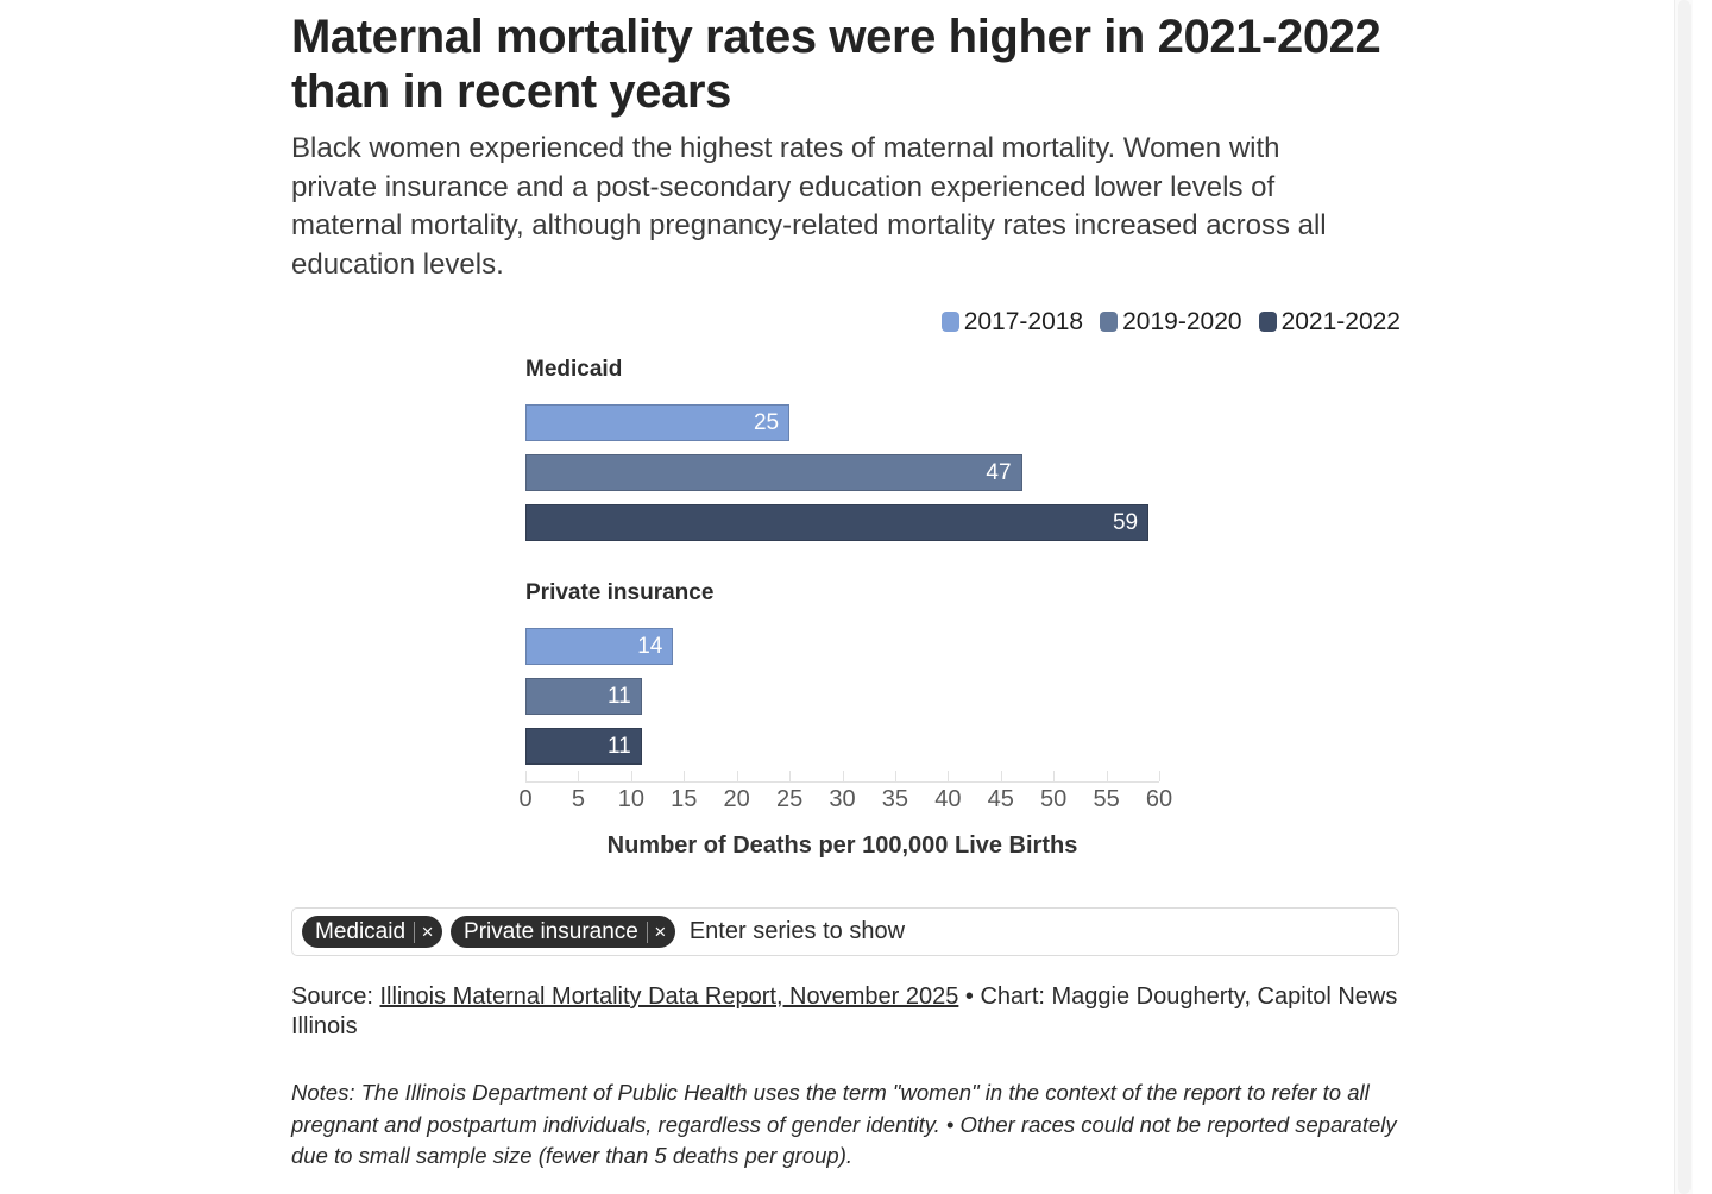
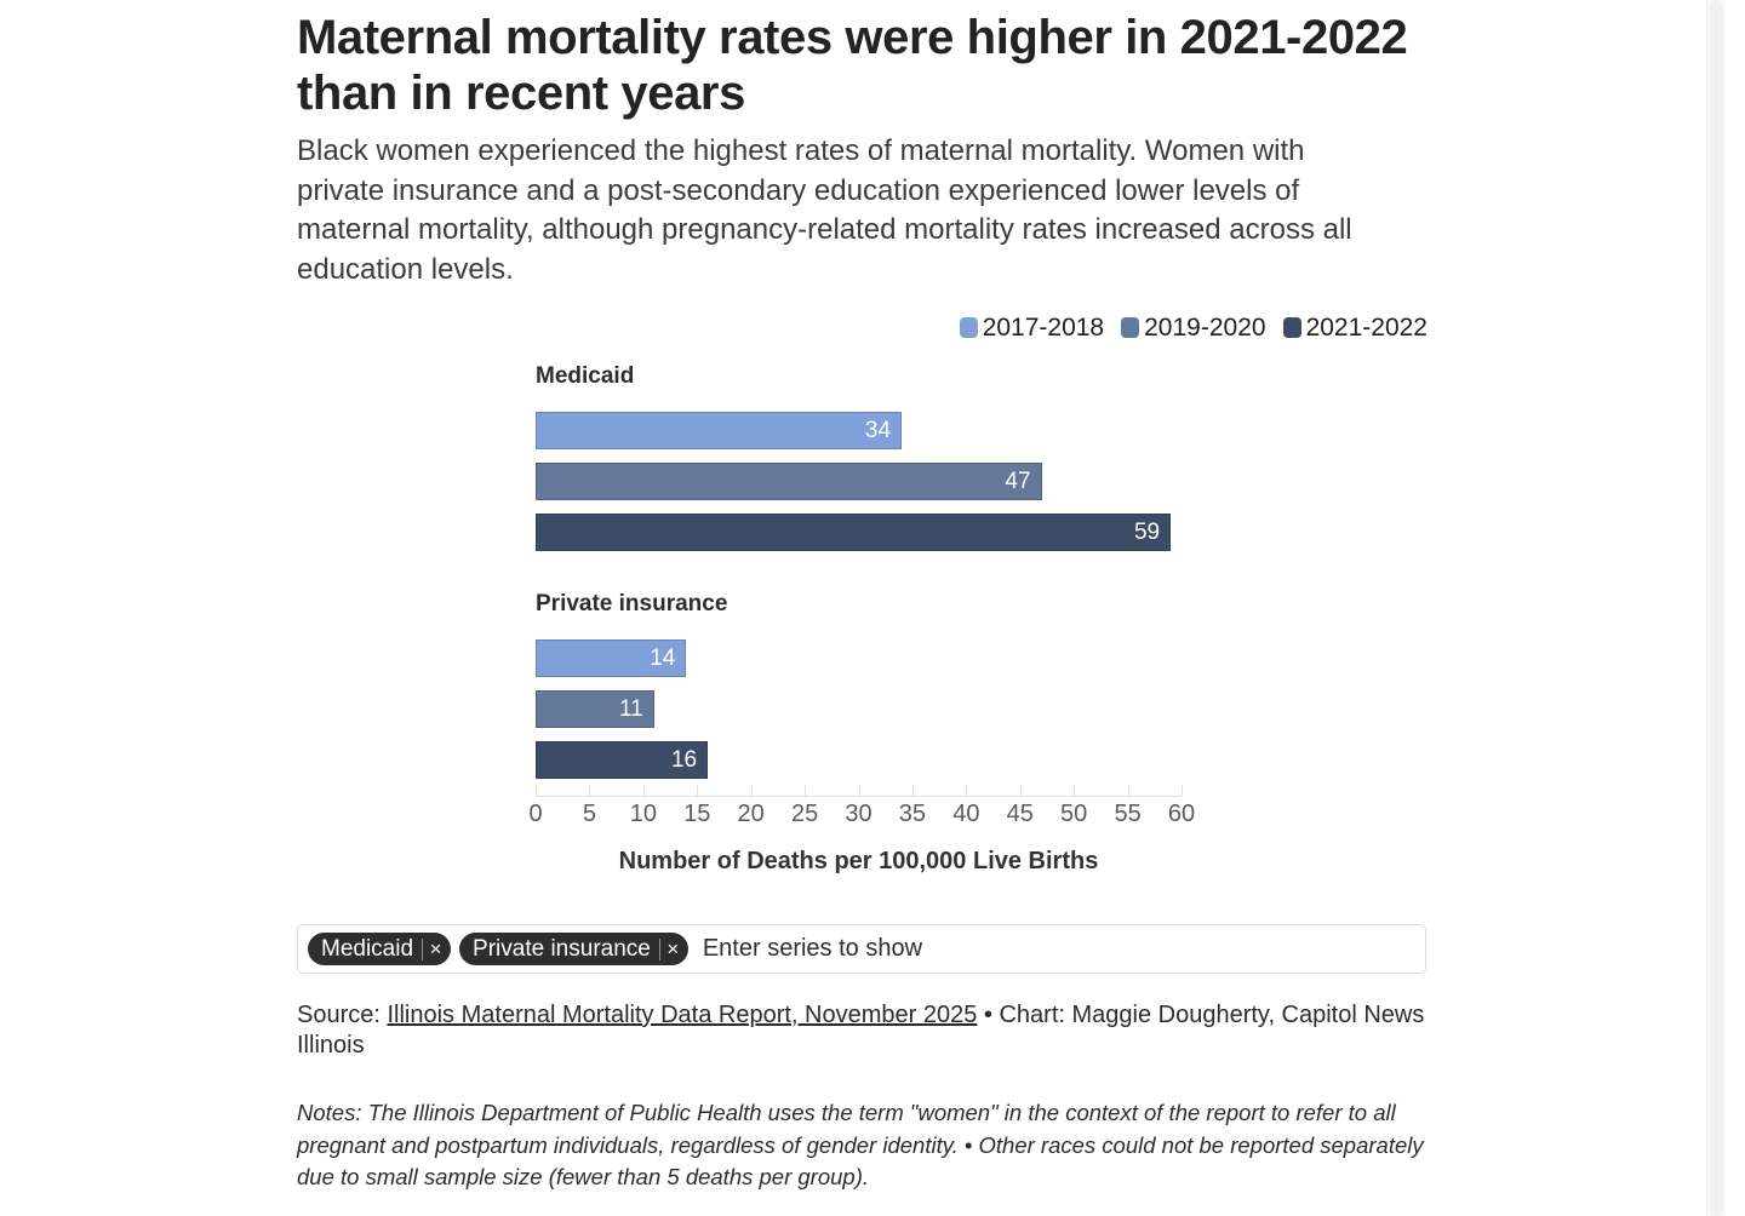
2017-2018/Medicaid: 25 -> 34
2021-2022/Private insurance: 11 -> 16
